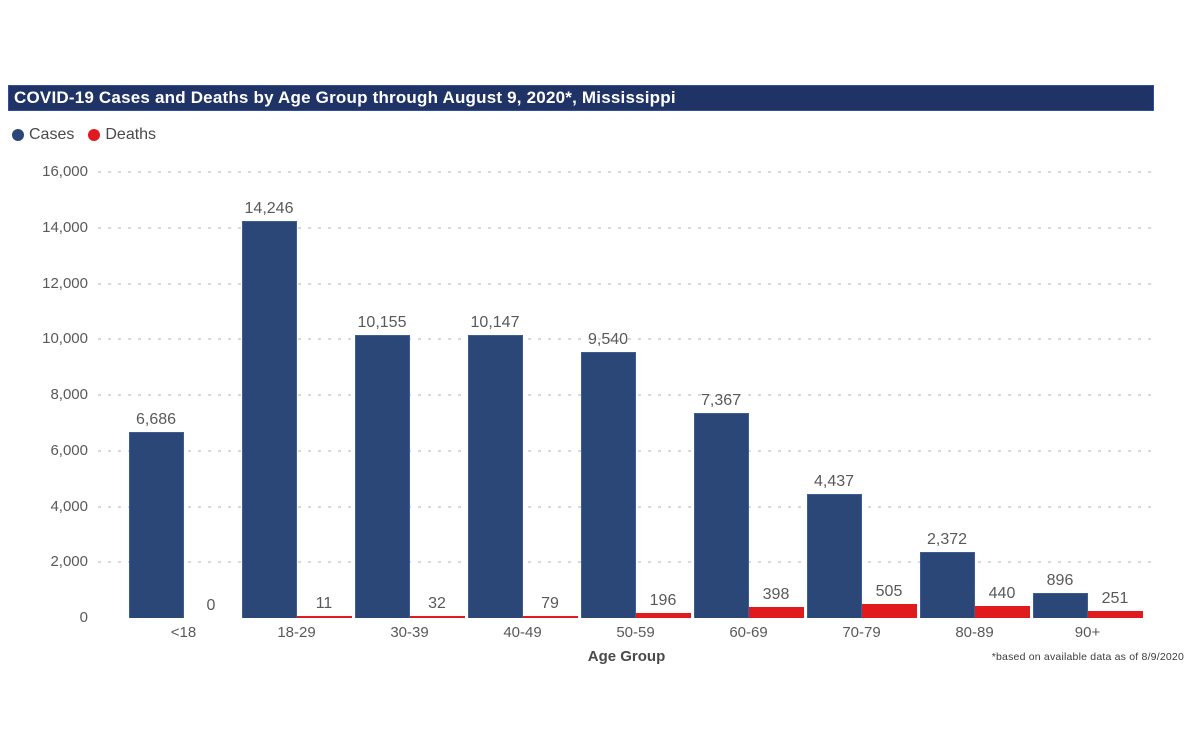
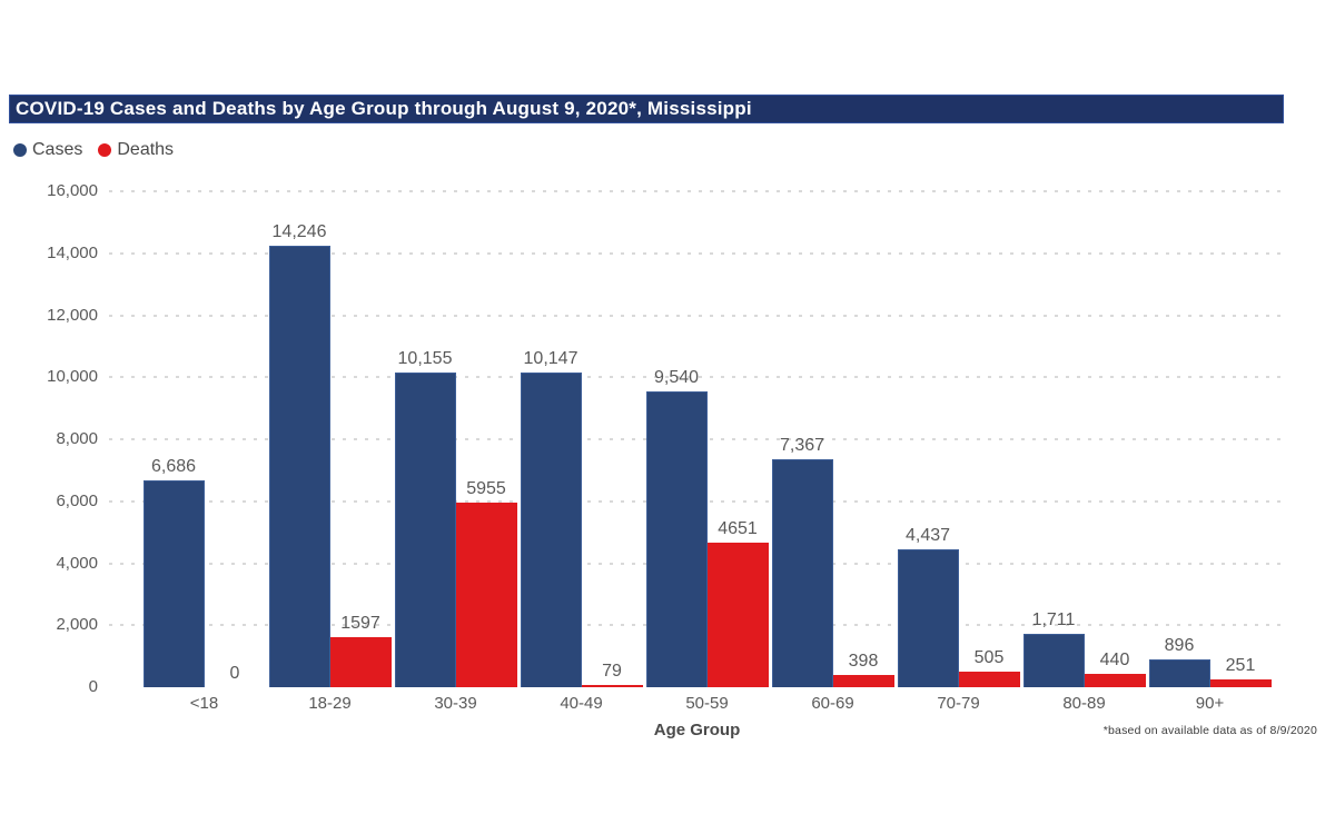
Deaths/18-29: 11 -> 1597
Deaths/30-39: 32 -> 5955
Deaths/50-59: 196 -> 4651
Cases/80-89: 2,372 -> 1,711
